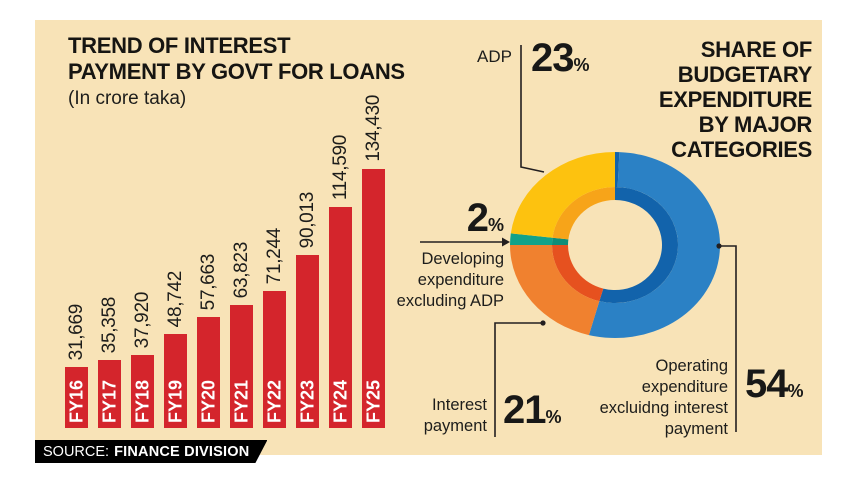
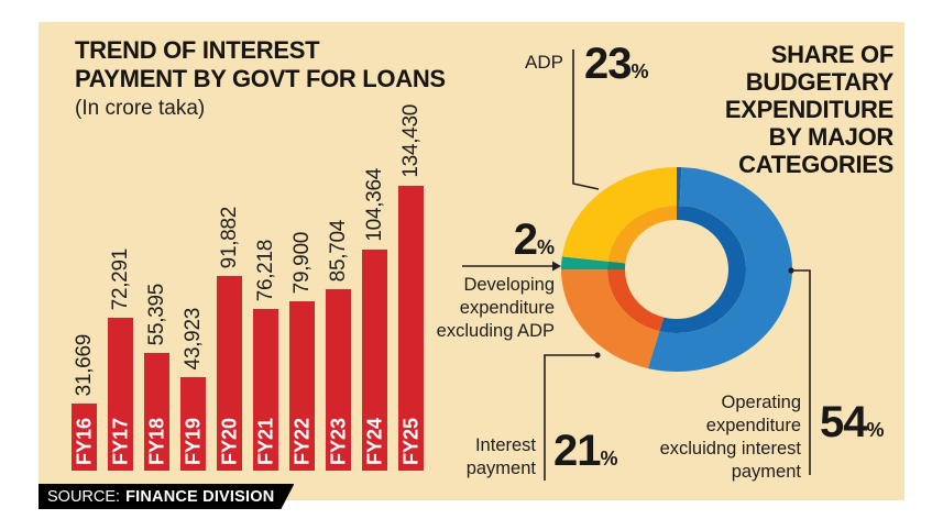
TREND OF INTEREST PAYMENT BY GOVT FOR LOANS/FY17: 35,358 -> 72,291
TREND OF INTEREST PAYMENT BY GOVT FOR LOANS/FY18: 37,920 -> 55,395
TREND OF INTEREST PAYMENT BY GOVT FOR LOANS/FY19: 48,742 -> 43,923
TREND OF INTEREST PAYMENT BY GOVT FOR LOANS/FY20: 57,663 -> 91,882
TREND OF INTEREST PAYMENT BY GOVT FOR LOANS/FY21: 63,823 -> 76,218
TREND OF INTEREST PAYMENT BY GOVT FOR LOANS/FY22: 71,244 -> 79,900
TREND OF INTEREST PAYMENT BY GOVT FOR LOANS/FY23: 90,013 -> 85,704
TREND OF INTEREST PAYMENT BY GOVT FOR LOANS/FY24: 114,590 -> 104,364
